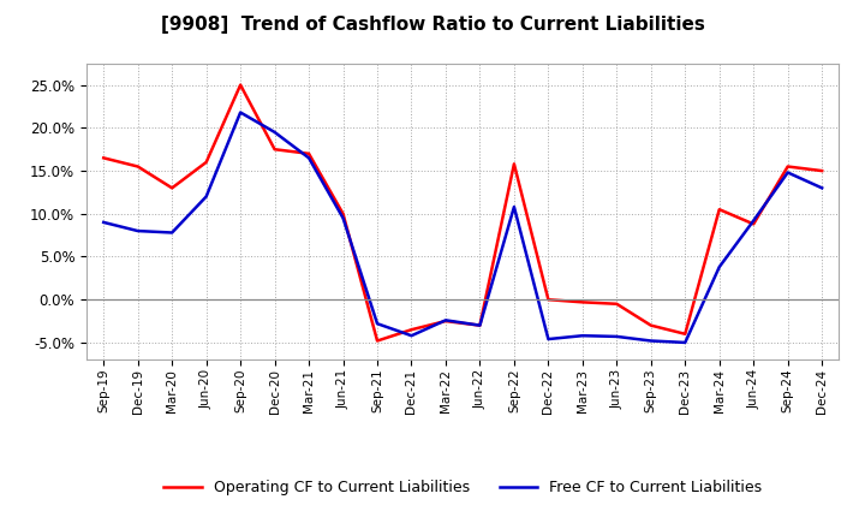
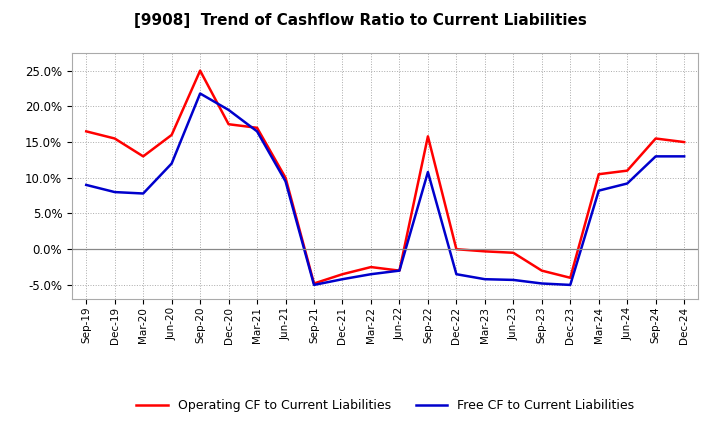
Free CF to Current Liabilities/Sep-21: -2.8% -> -5.0%
Free CF to Current Liabilities/Mar-22: -2.4% -> -3.5%
Free CF to Current Liabilities/Dec-22: -4.6% -> -3.5%
Free CF to Current Liabilities/Mar-24: 3.8% -> 8.2%
Operating CF to Current Liabilities/Jun-24: 8.8% -> 11.0%
Free CF to Current Liabilities/Sep-24: 14.8% -> 13.0%
